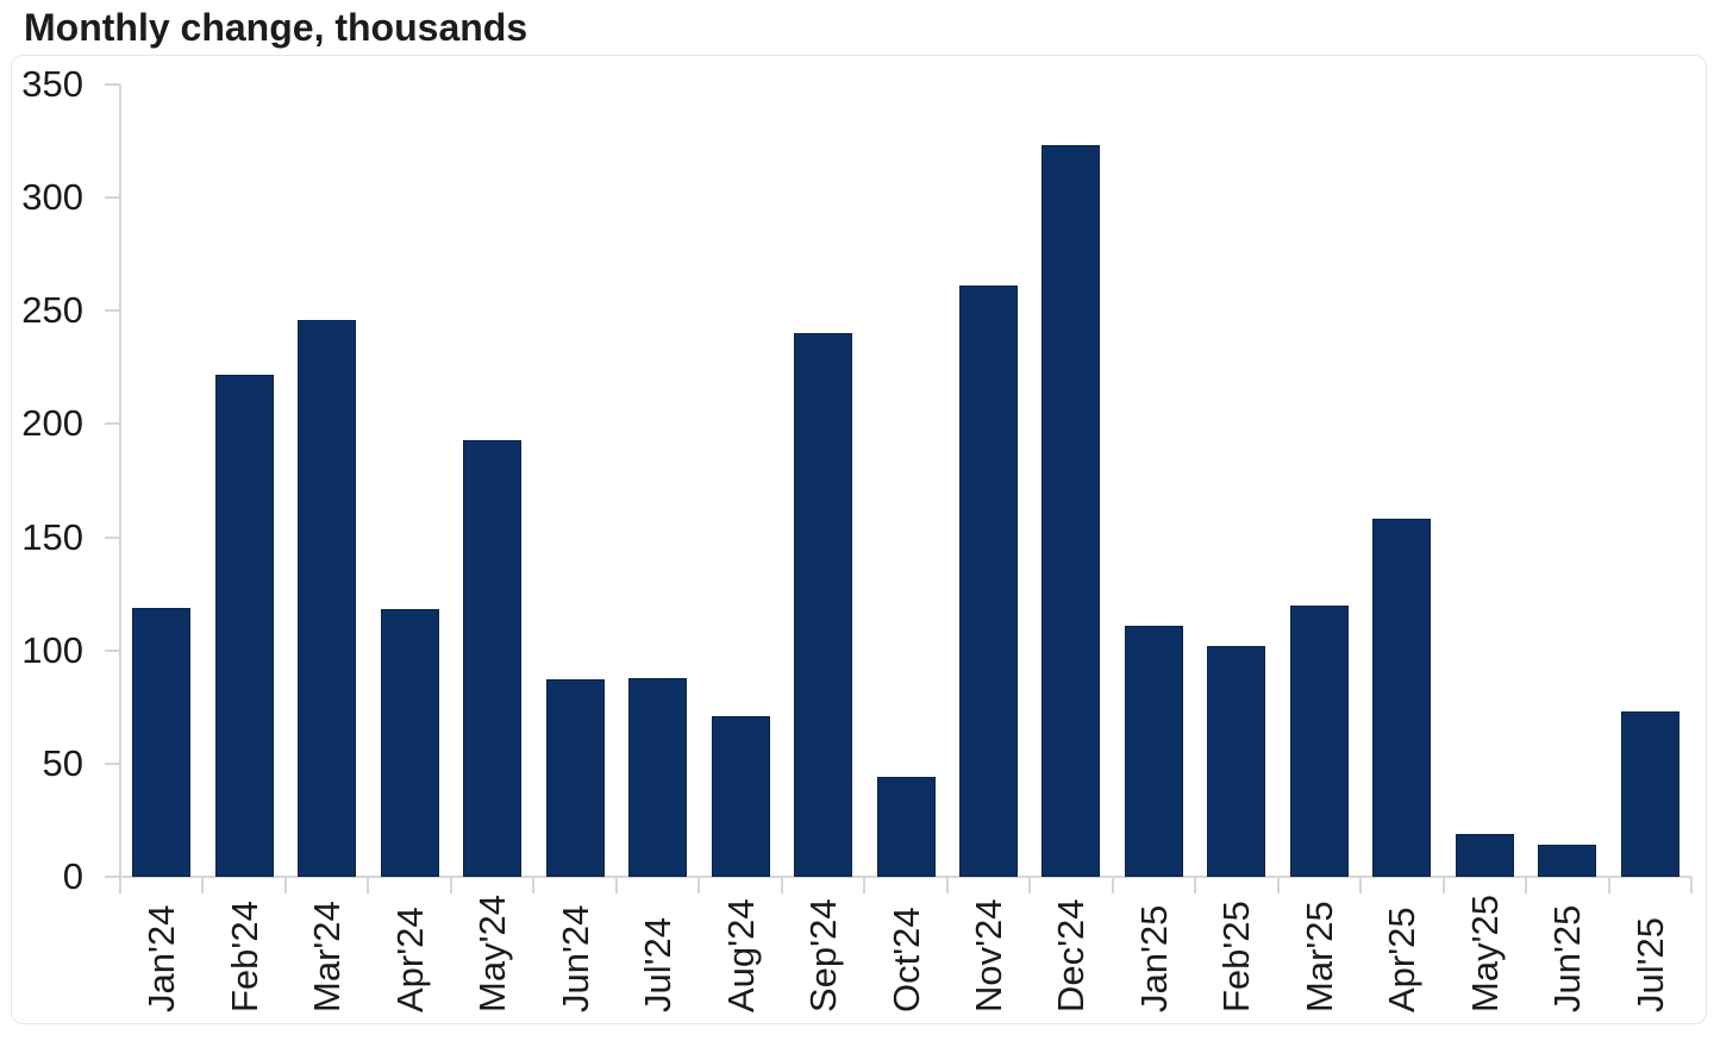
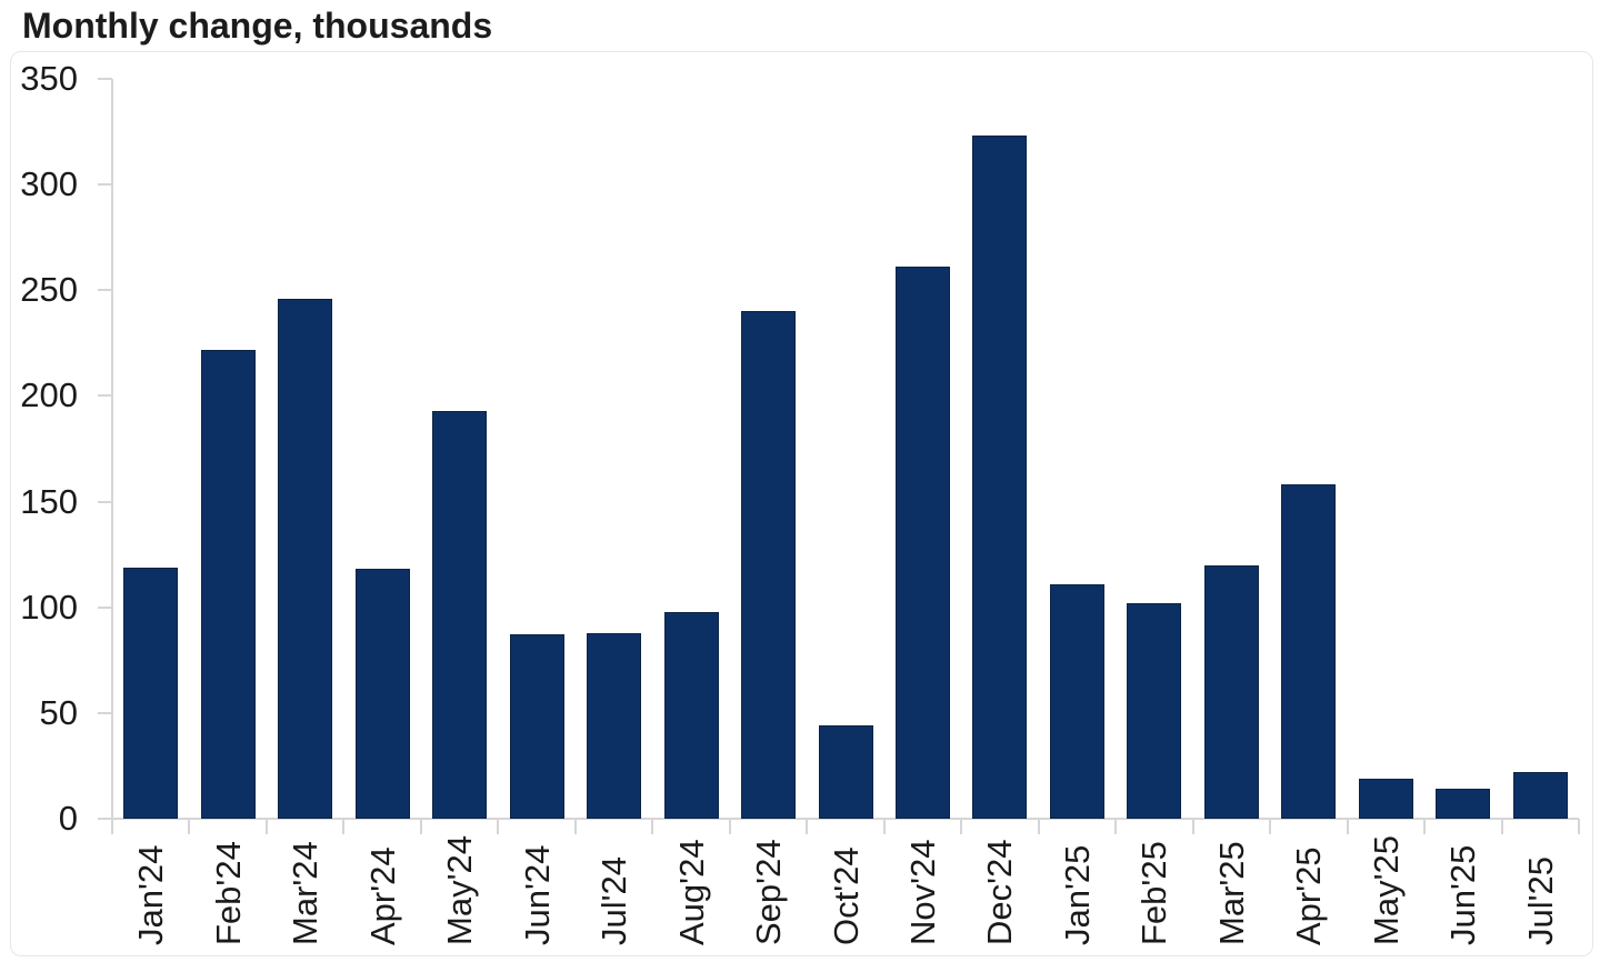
Aug'24: 71 -> 98
Jul'25: 73 -> 22
